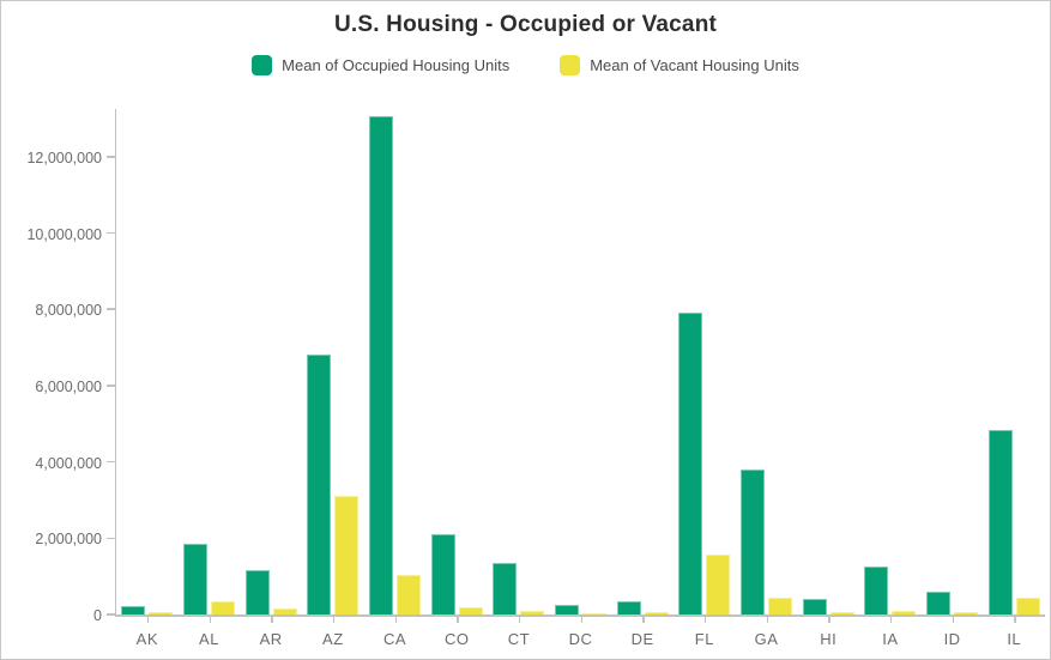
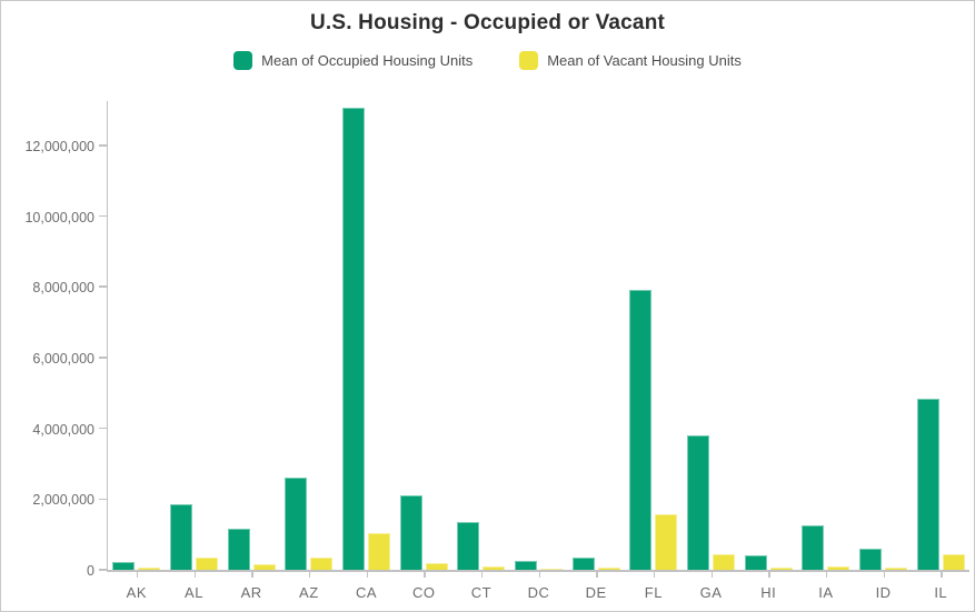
Mean of Occupied Housing Units/AZ: 6800000 -> 2600000
Mean of Vacant Housing Units/AZ: 3100000 -> 400000
